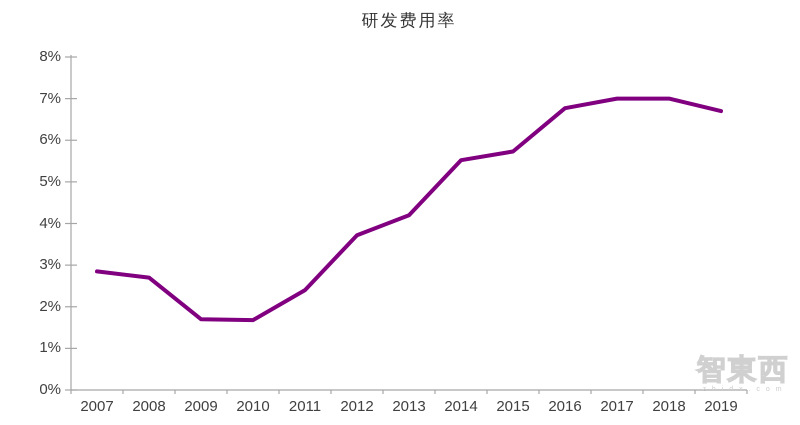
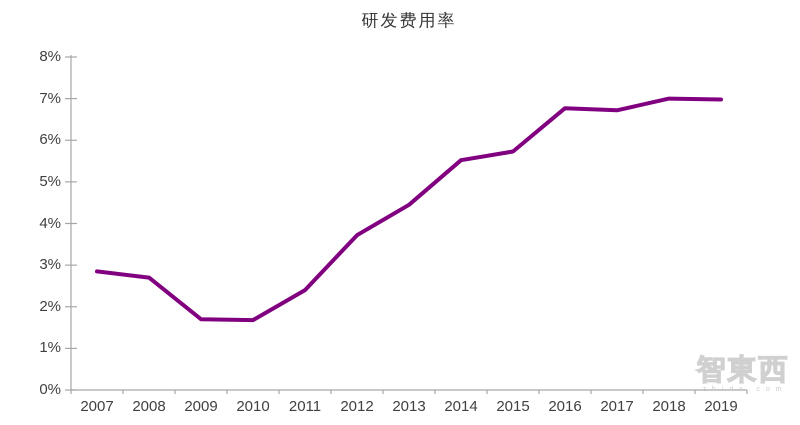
2013: 4.2% -> 4.5%
2017: 7.0% -> 6.7%
2019: 6.7% -> 7.0%
